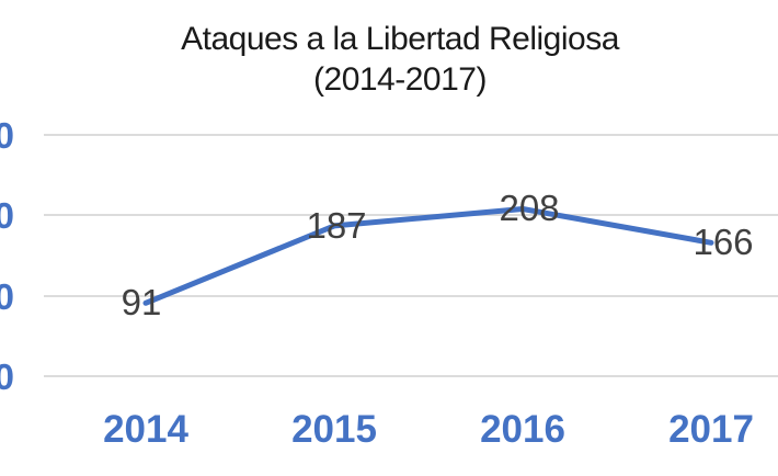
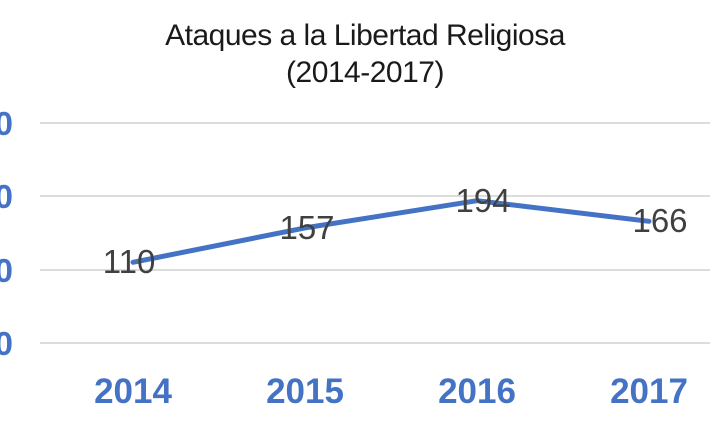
2014: 91 -> 110
2015: 187 -> 157
2016: 208 -> 194
